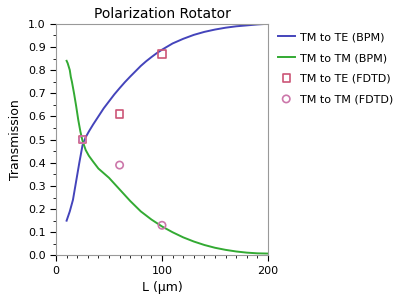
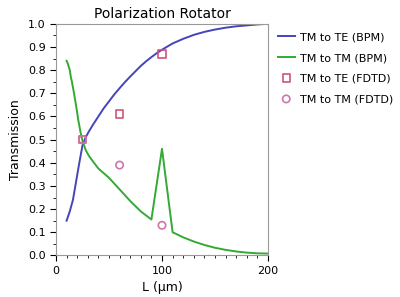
TM to TM (BPM)/100: 0.125 -> 0.460
